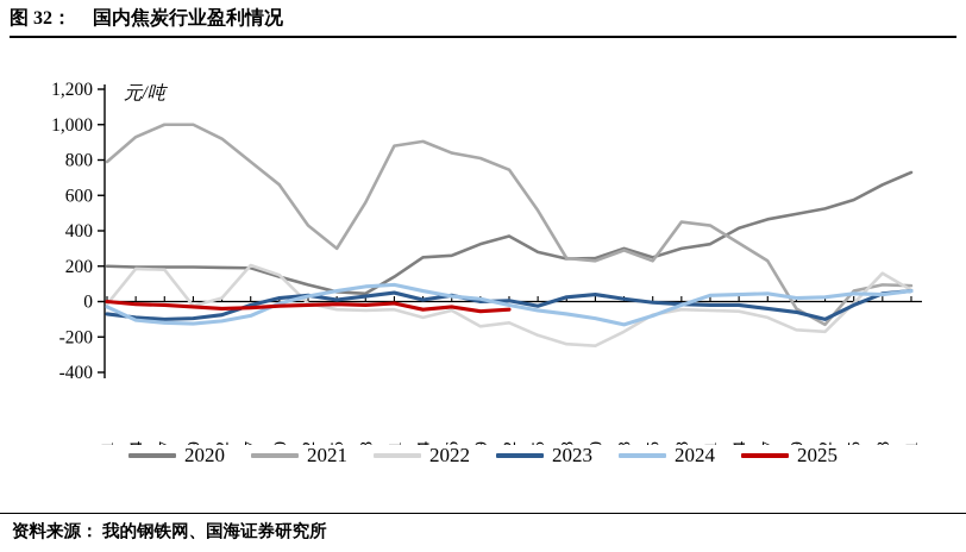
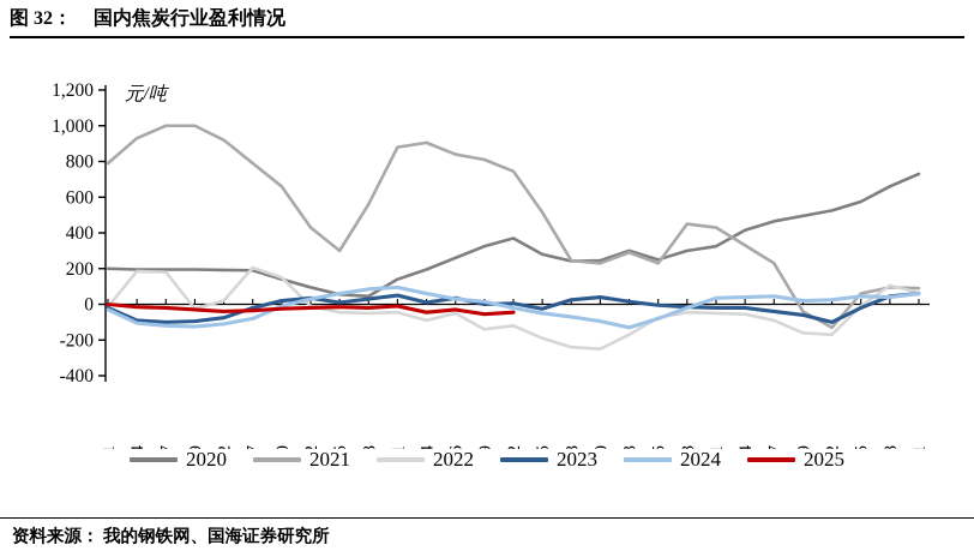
2023/0101: -70 -> -20
2020/0524: 250 -> 200
2022/1218: 160 -> 100
